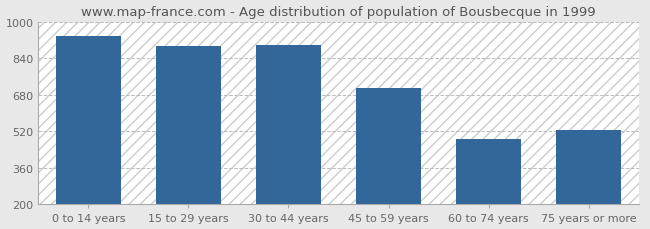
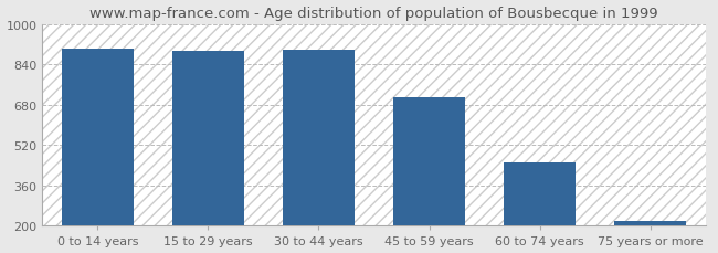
0 to 14 years: 935 -> 900
60 to 74 years: 485 -> 453
75 years or more: 525 -> 218
